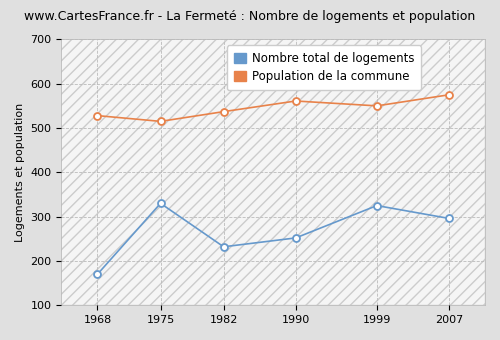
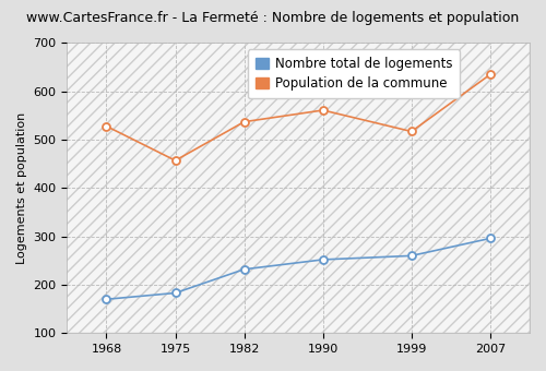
Nombre total de logements/1975: 330 -> 183
Population de la commune/1975: 515 -> 457
Nombre total de logements/1999: 325 -> 260
Population de la commune/1999: 550 -> 517
Population de la commune/2007: 575 -> 635
